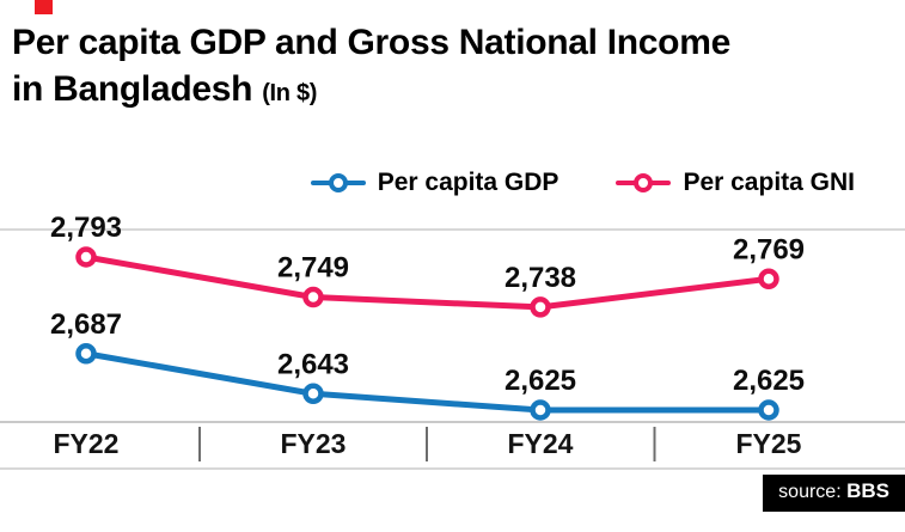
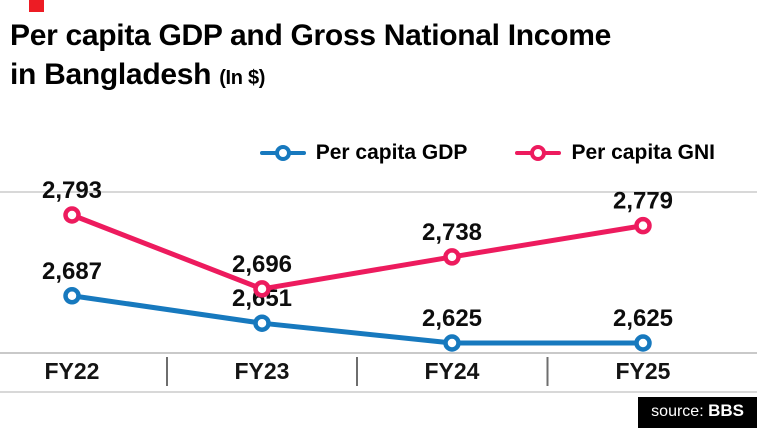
Per capita GDP/FY23: 2,643 -> 2,651
Per capita GNI/FY23: 2,749 -> 2,696
Per capita GNI/FY25: 2,769 -> 2,779
